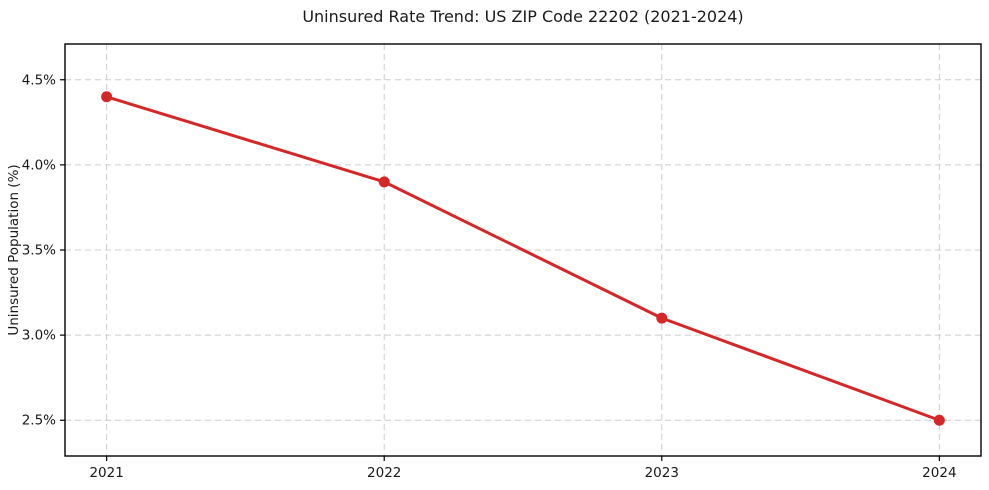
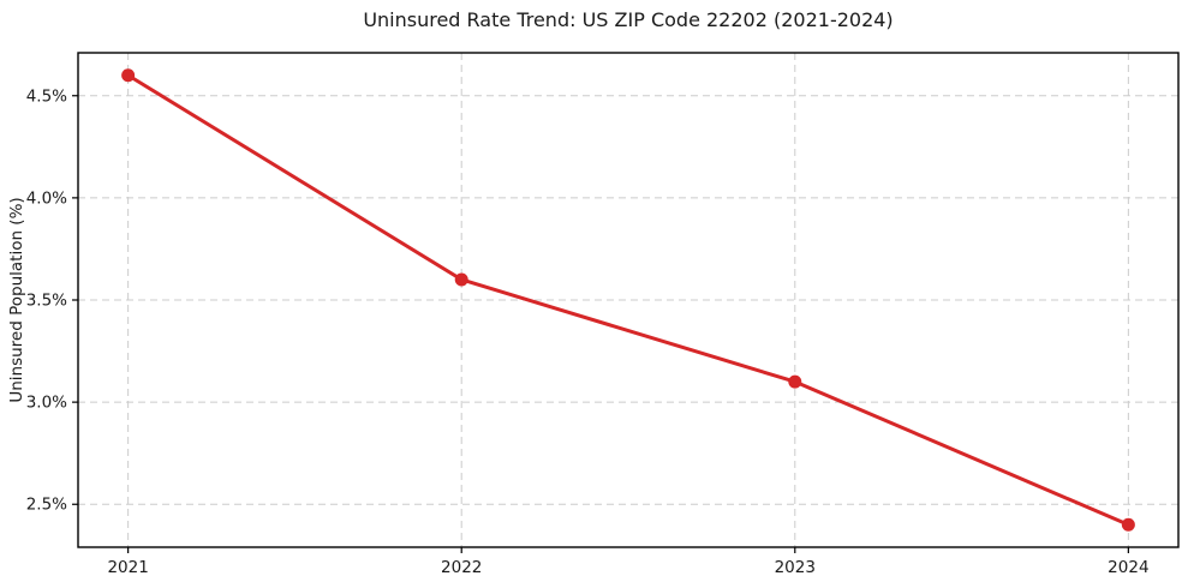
2021: 4.4% -> 4.6%
2022: 3.9% -> 3.6%
2024: 2.5% -> 2.4%
